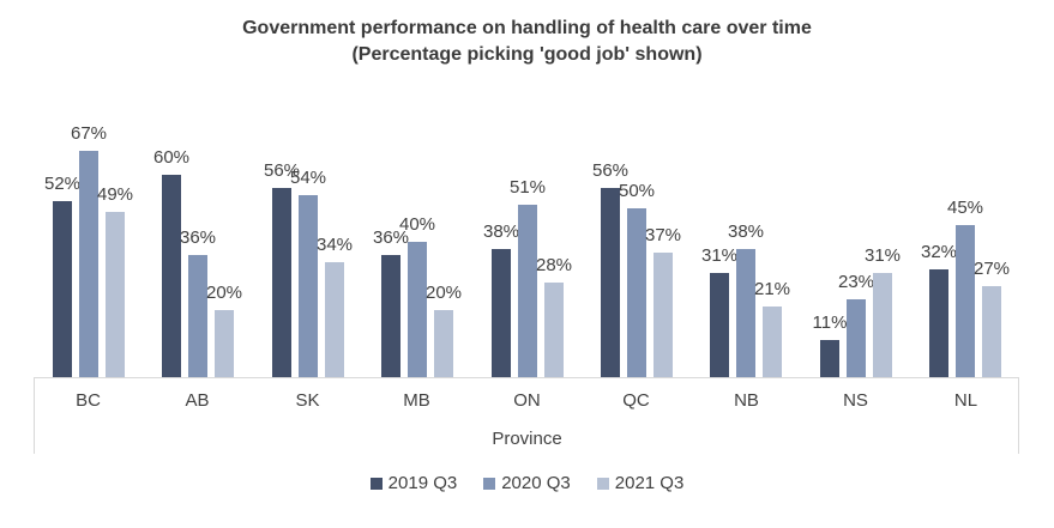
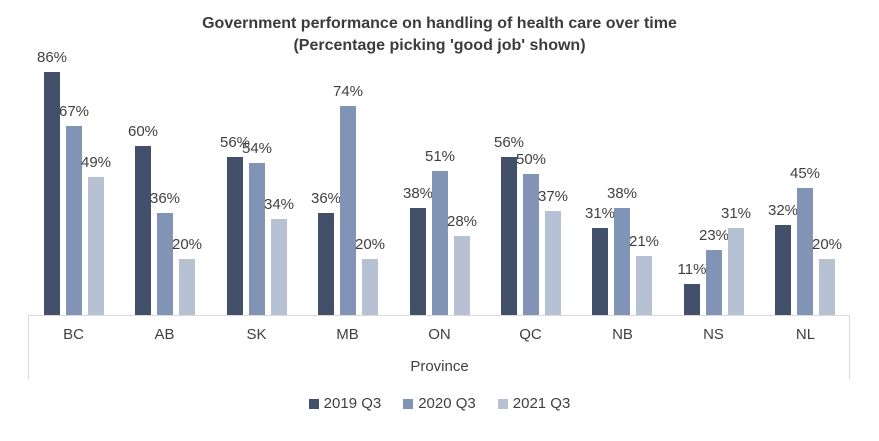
2019 Q3/BC: 52% -> 86%
2020 Q3/MB: 40% -> 74%
2021 Q3/NL: 27% -> 20%
